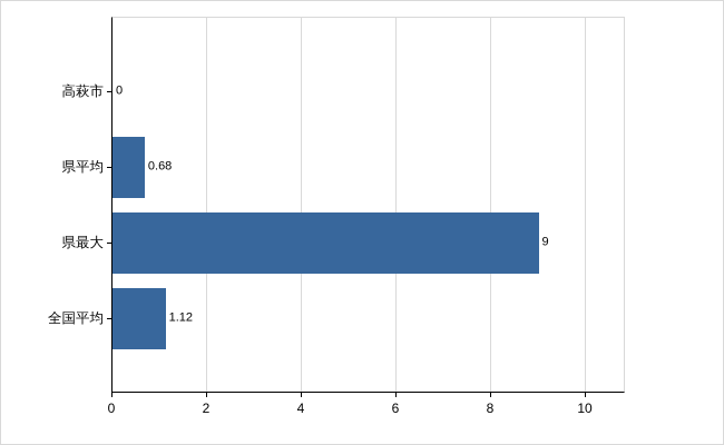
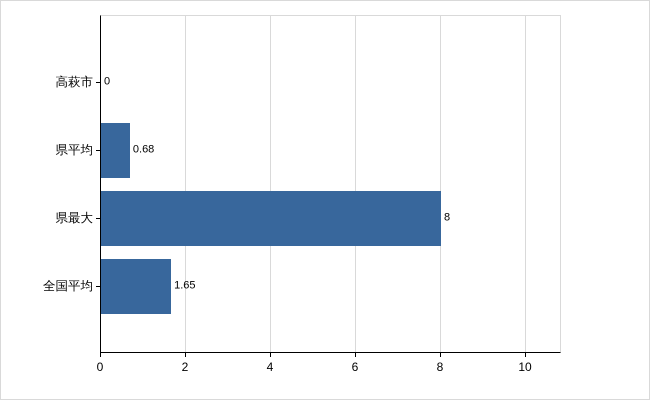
県最大: 9 -> 8
全国平均: 1.12 -> 1.65
